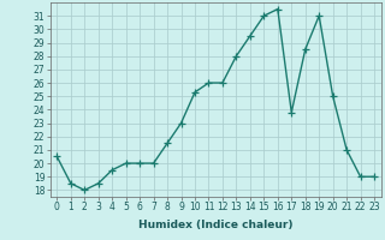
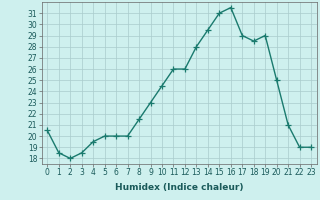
10: 25.3 -> 24.5
17: 23.8 -> 29.0
19: 31.0 -> 29.0
